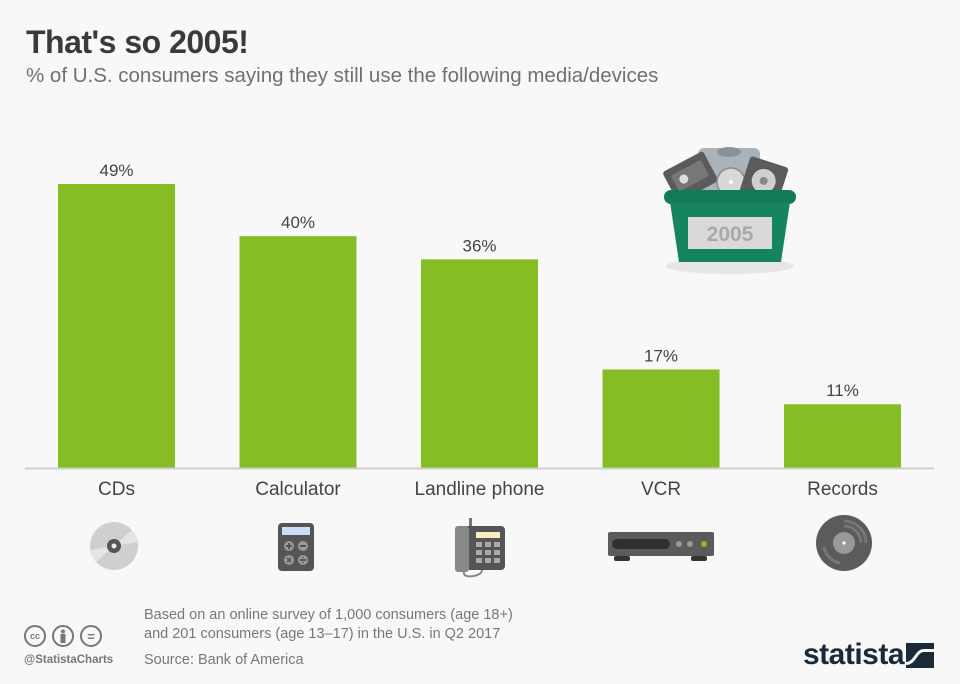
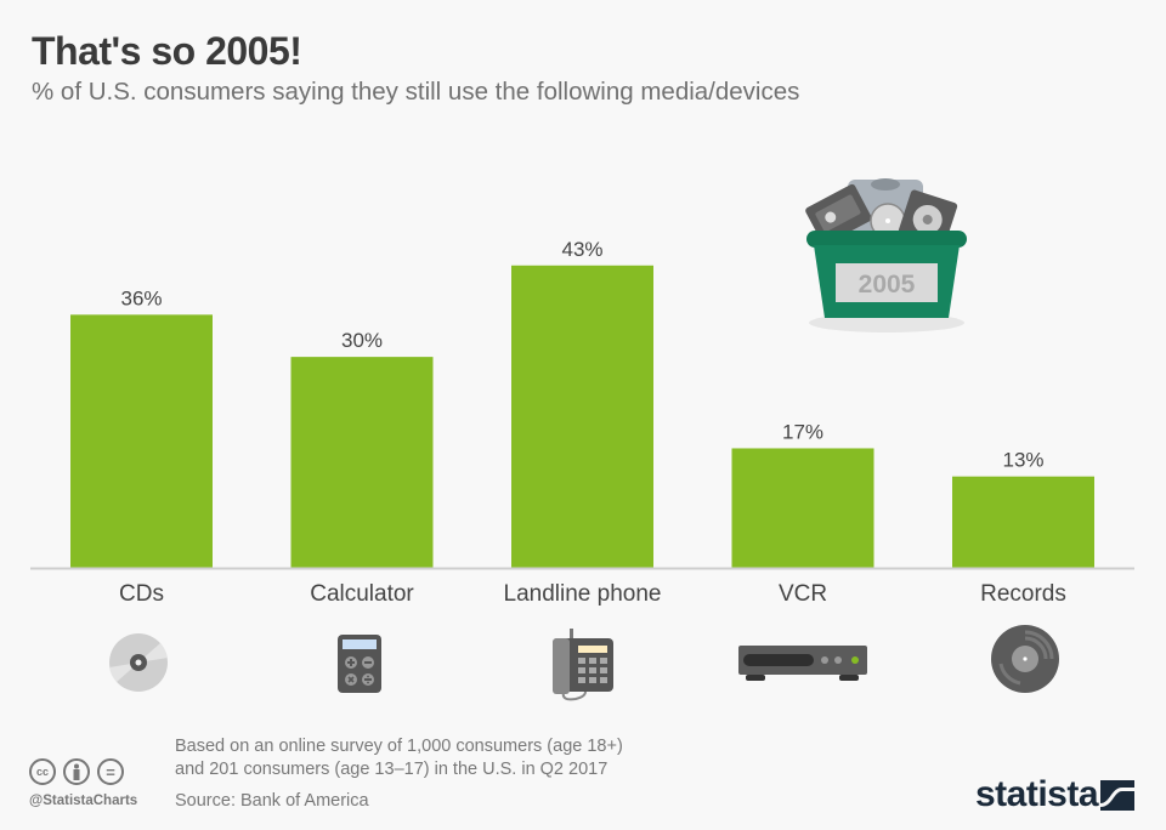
CDs: 49% -> 36%
Calculator: 40% -> 30%
Landline phone: 36% -> 43%
Records: 11% -> 13%
